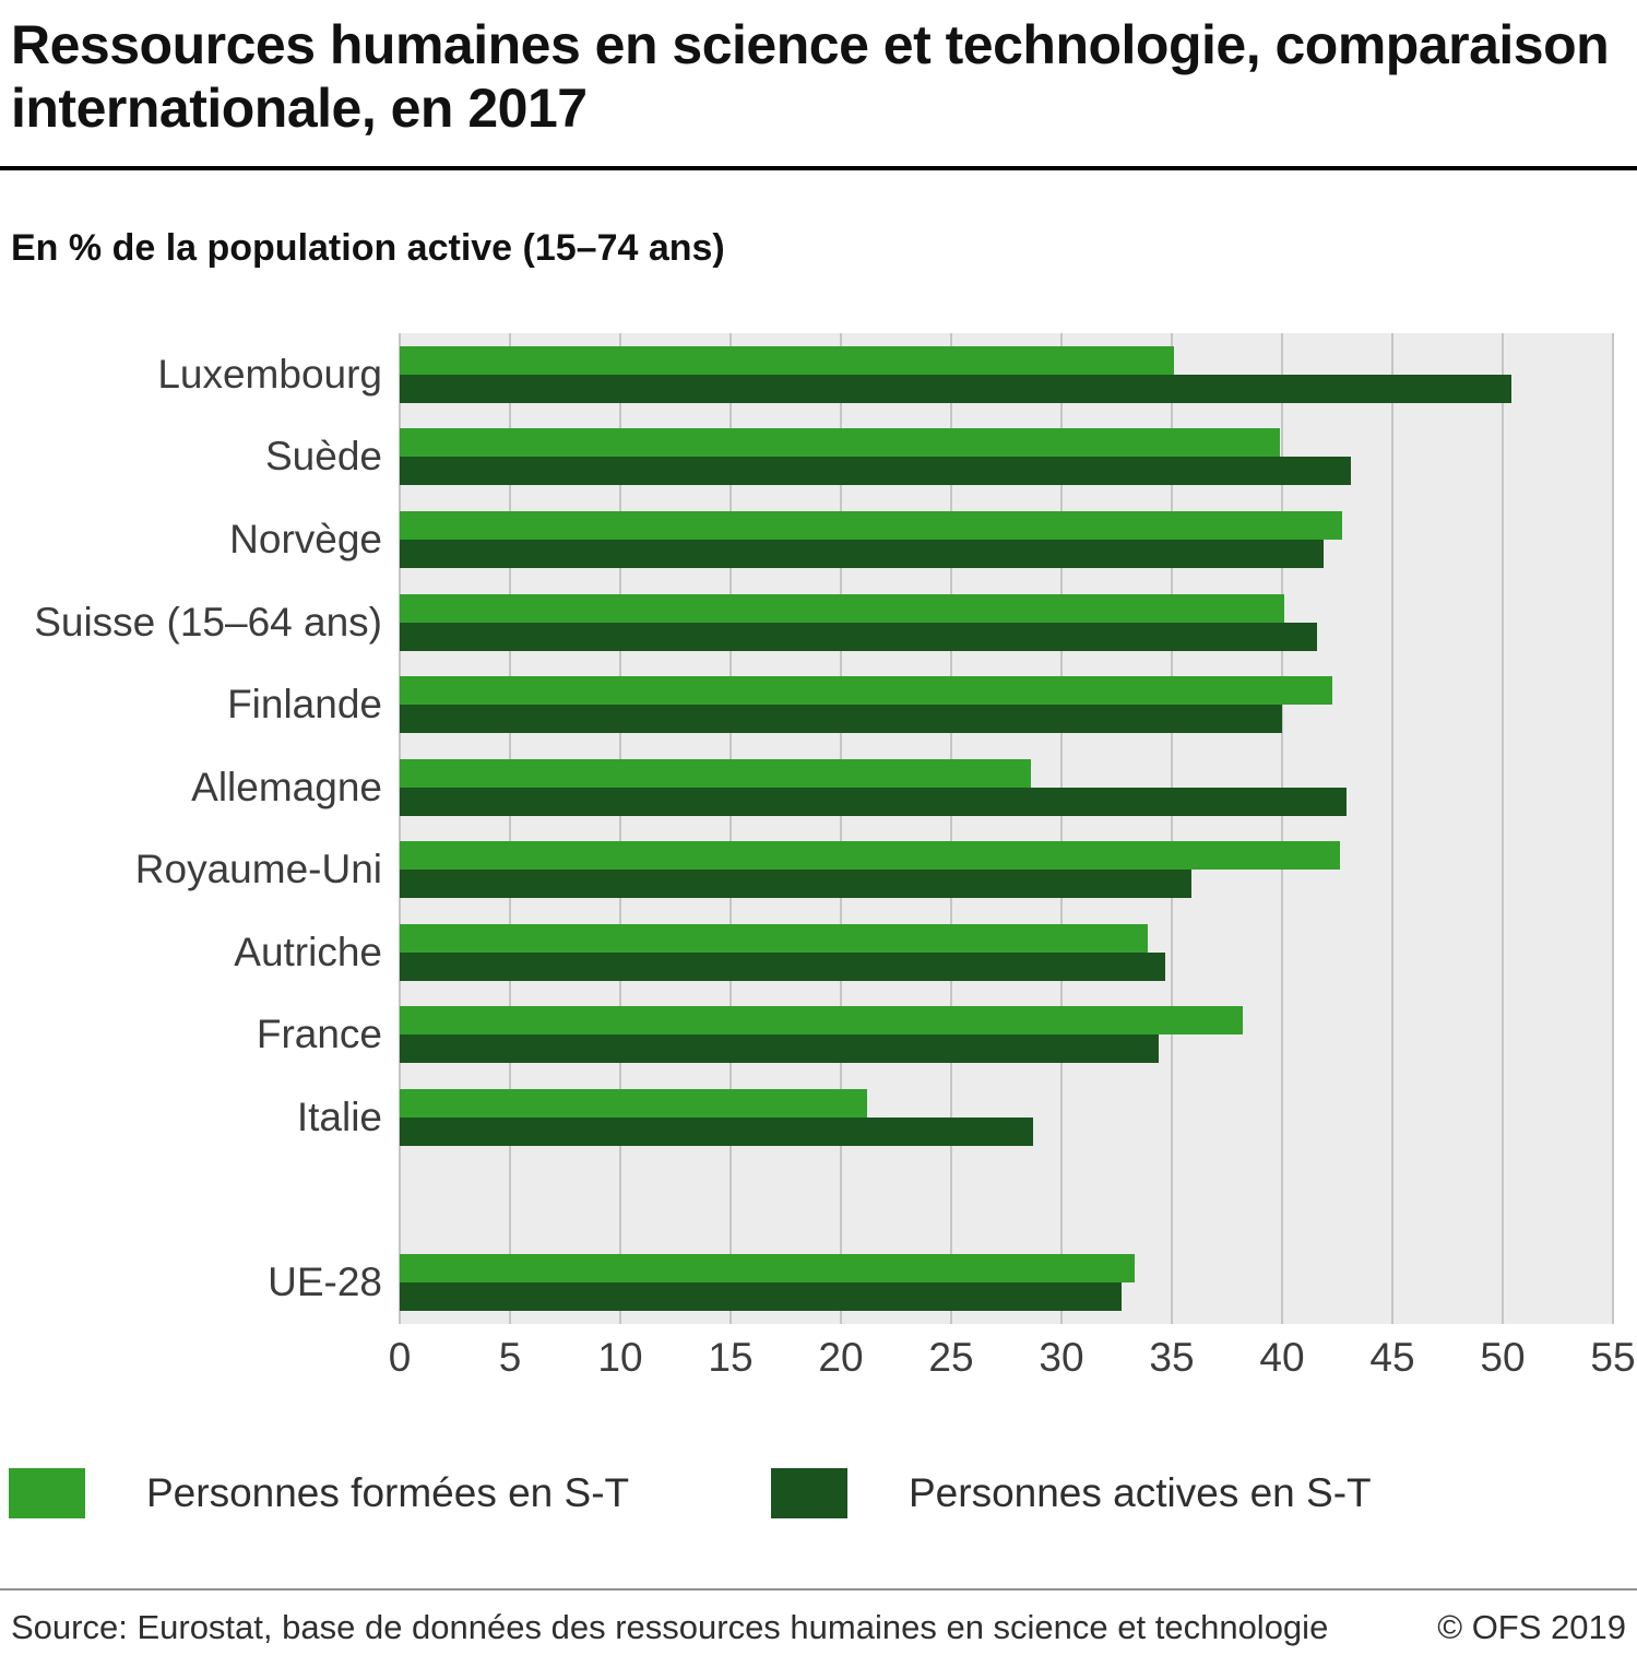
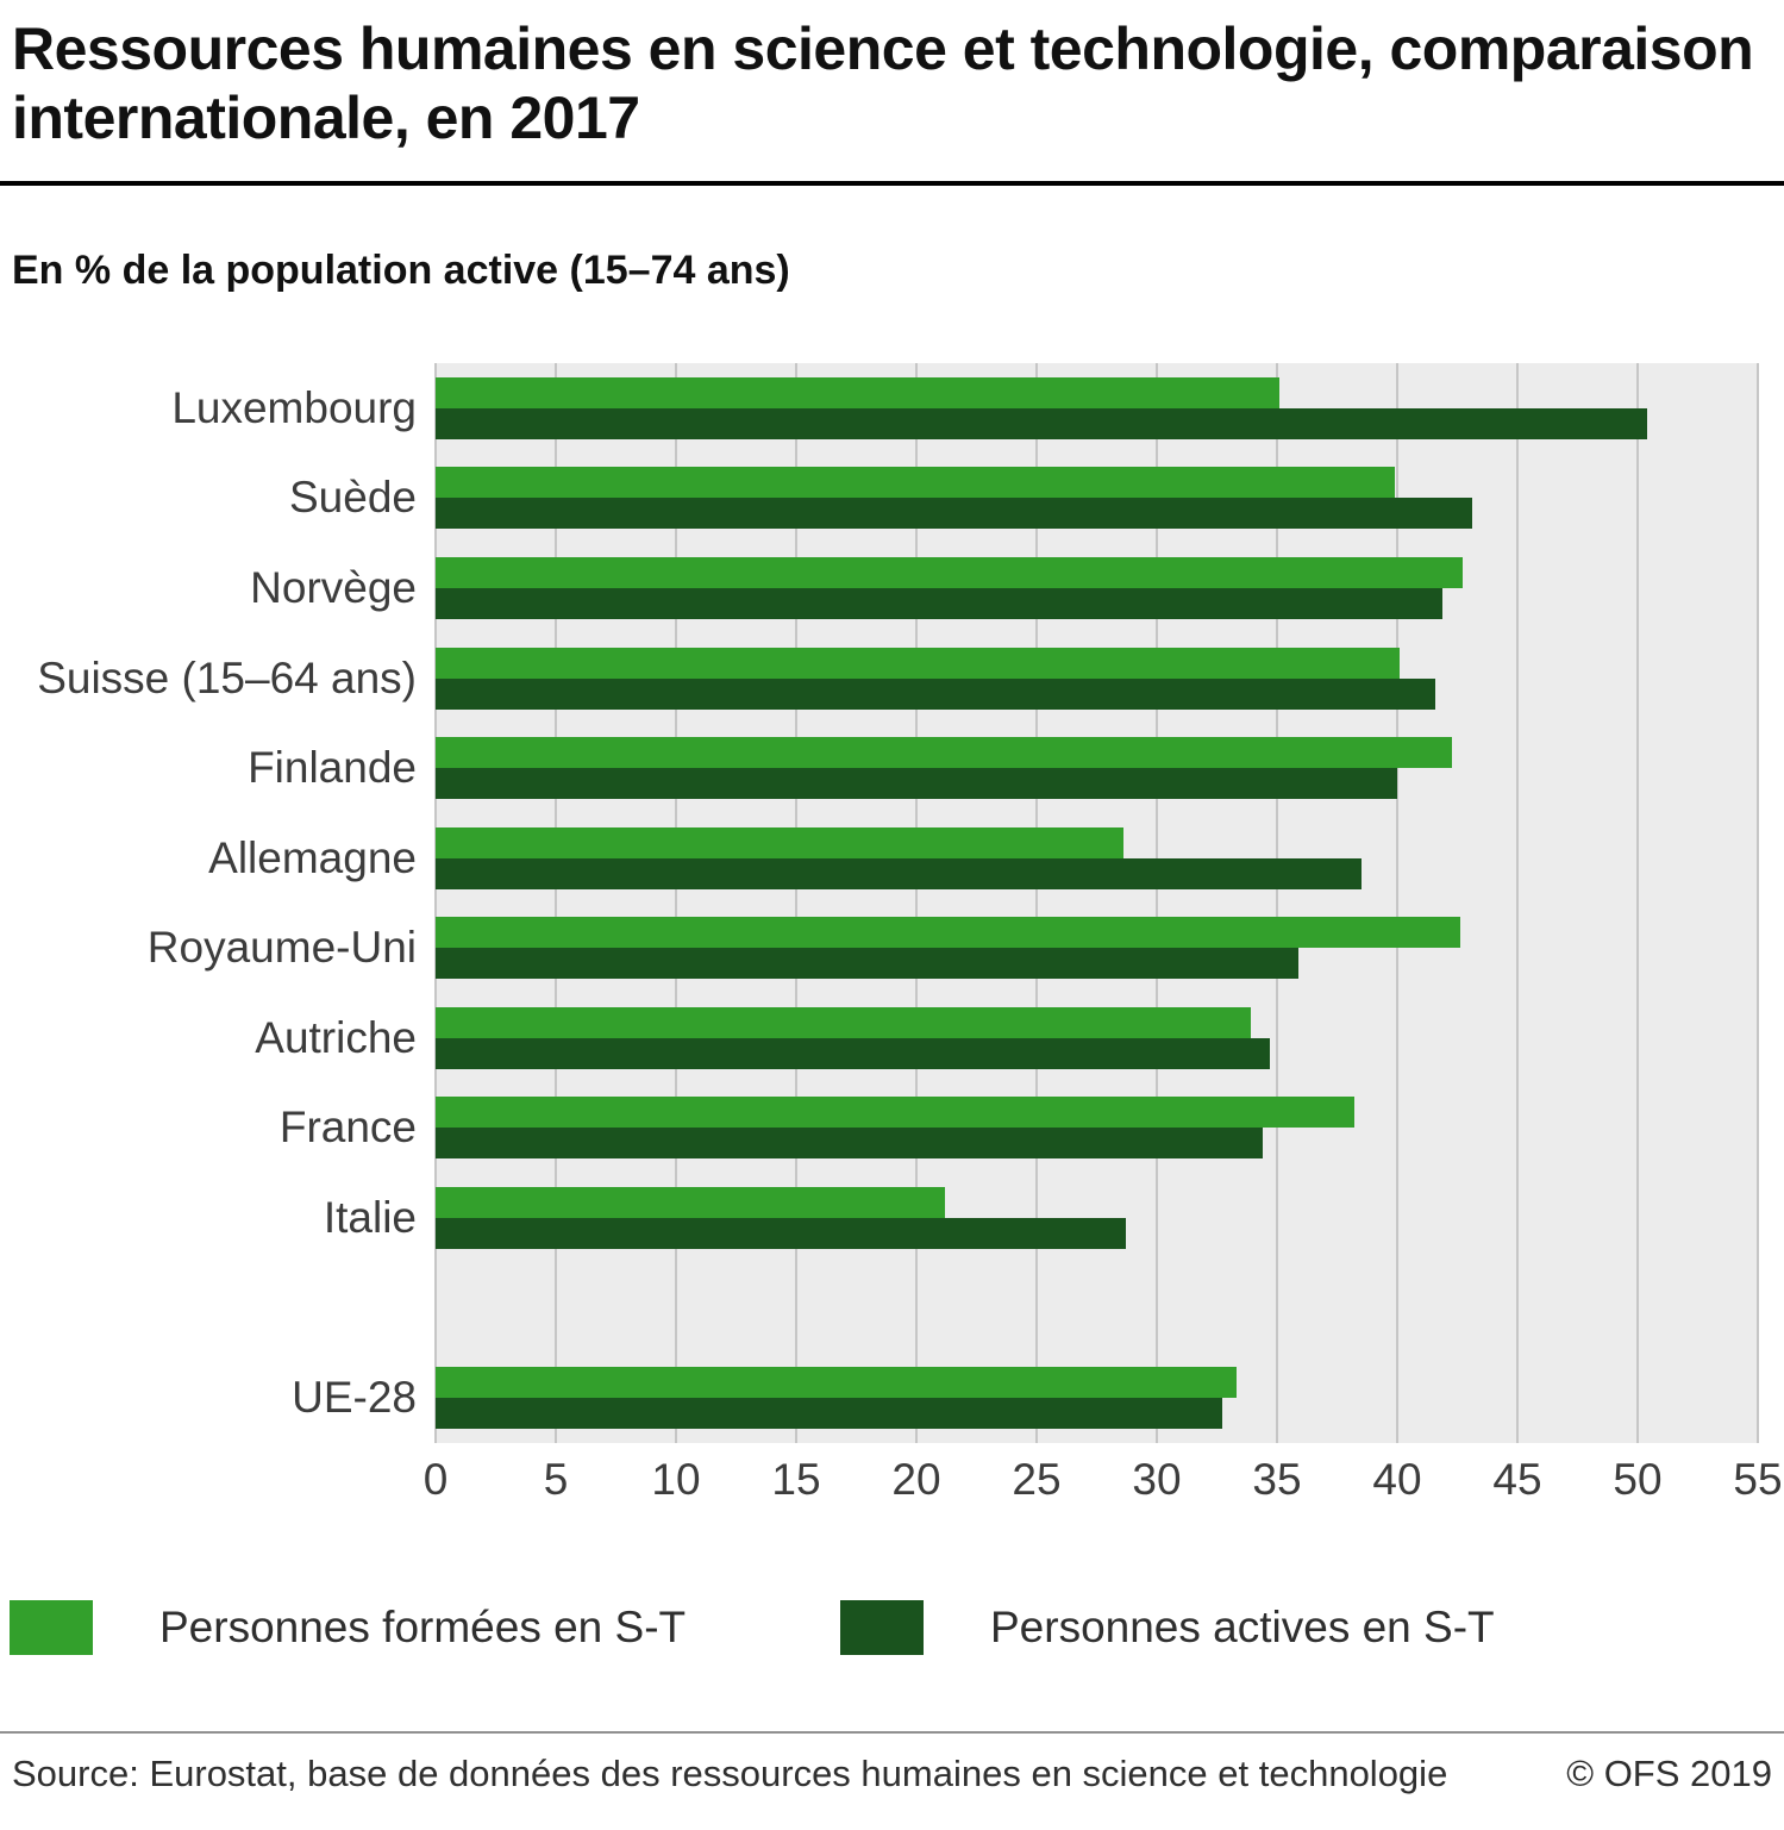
Personnes actives en S-T/Allemagne: 42.9 -> 38.5
